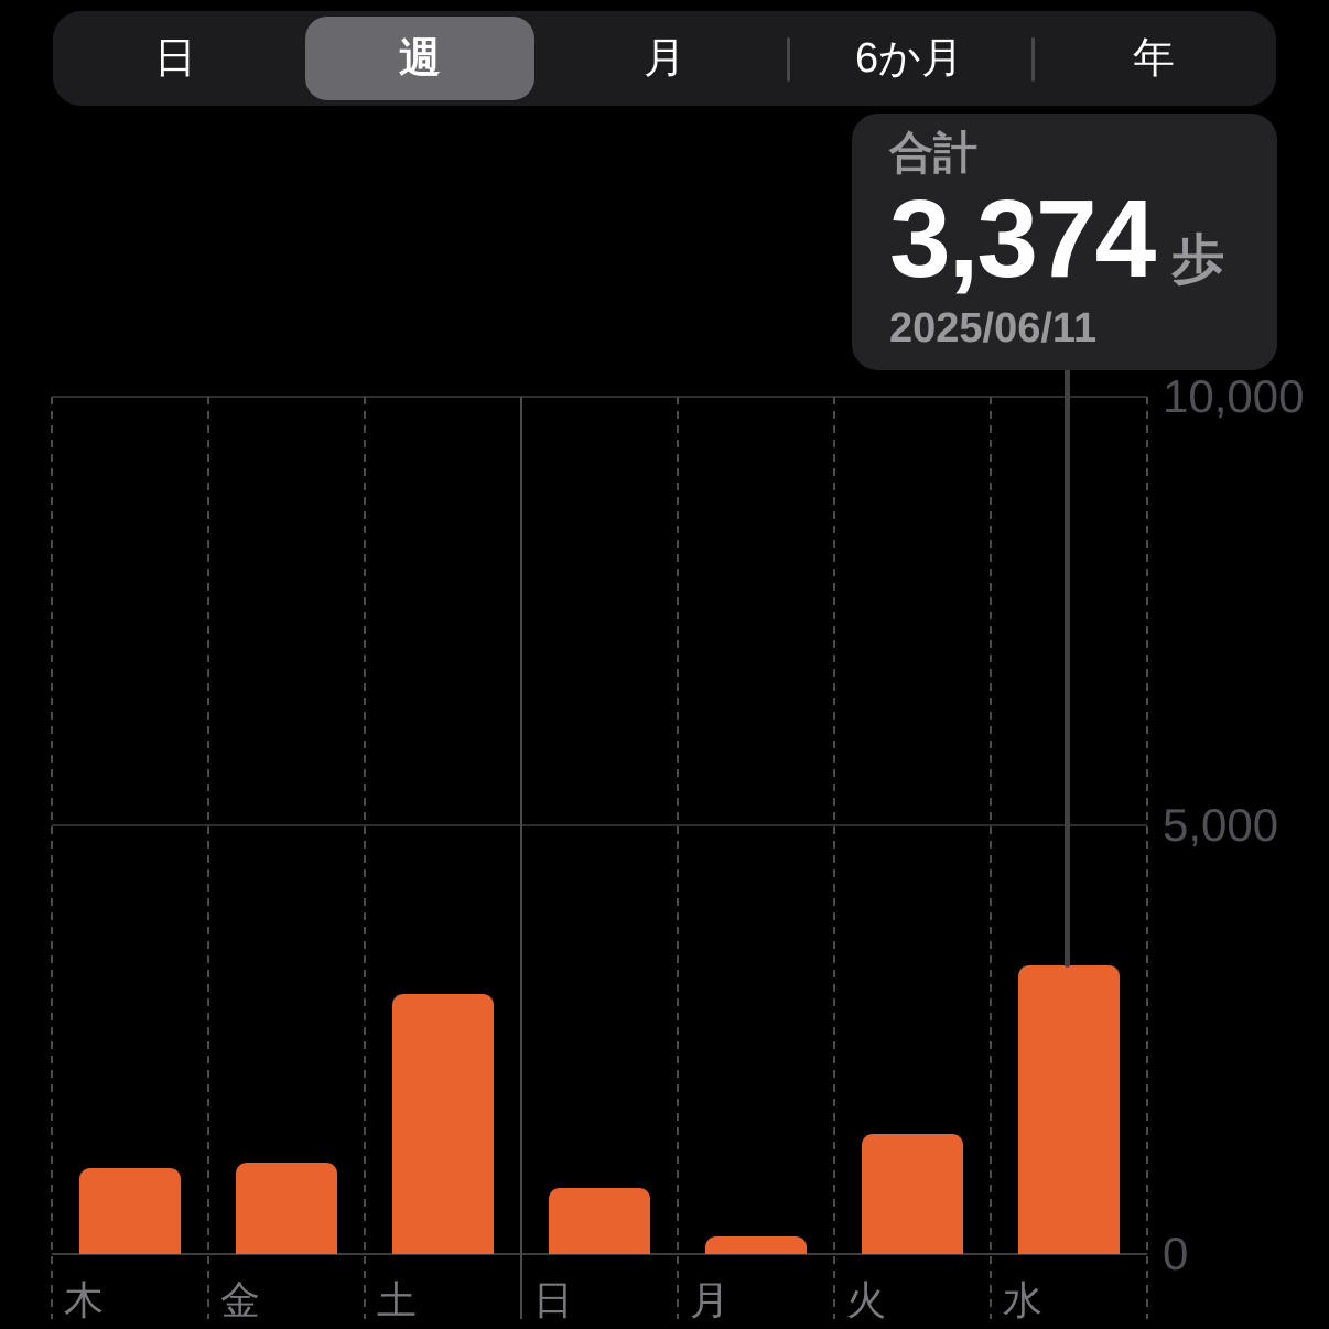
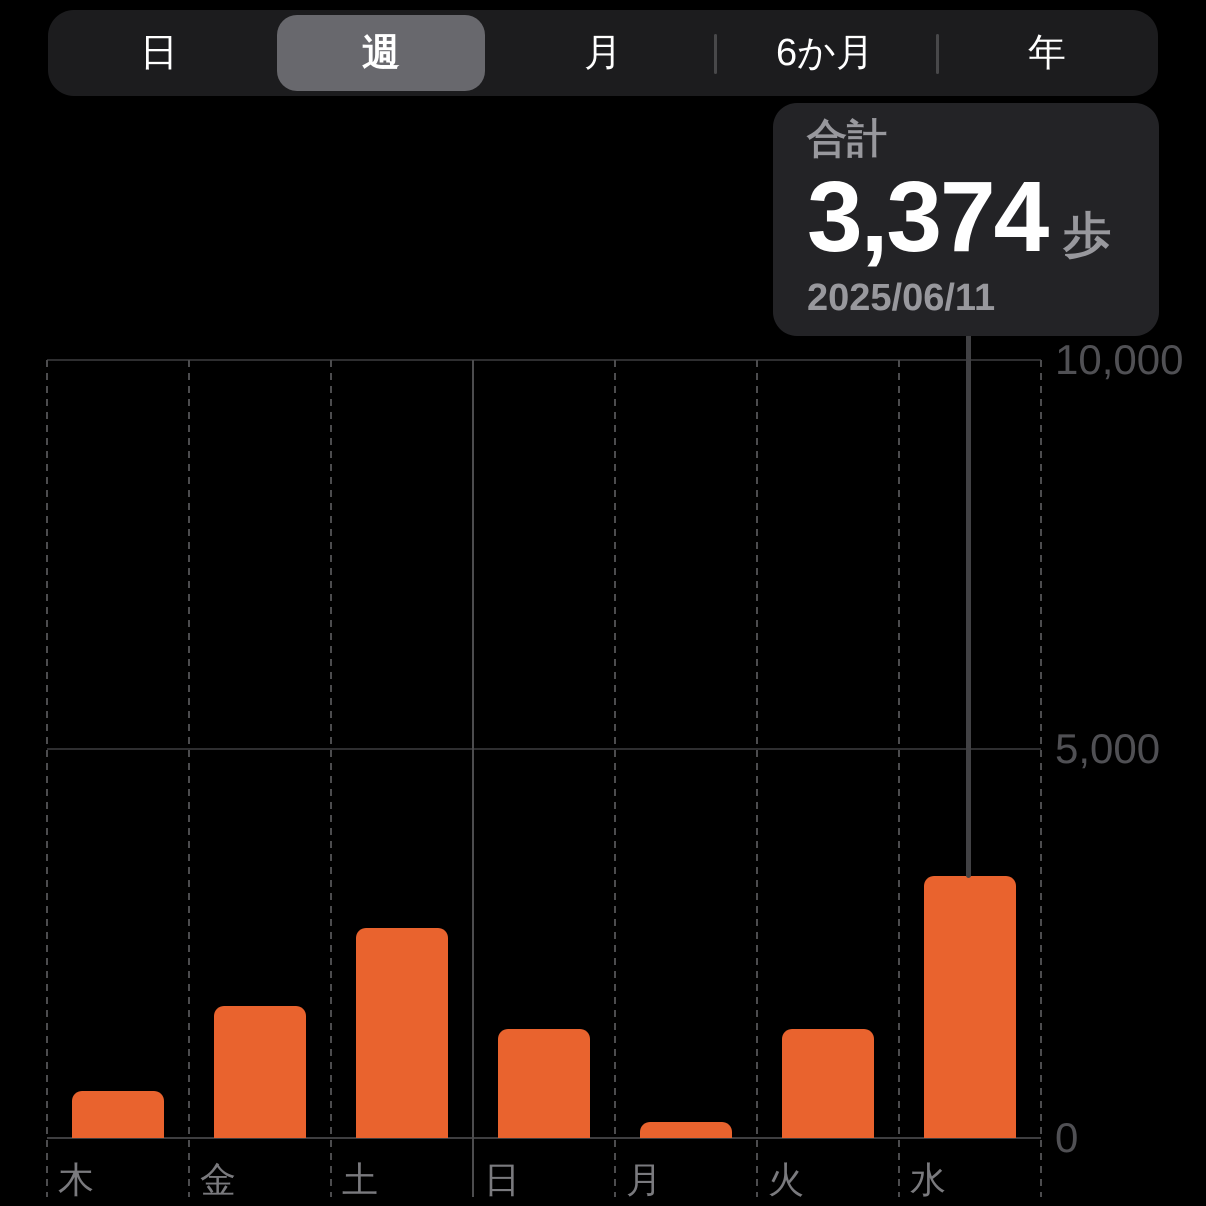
木: 1000 -> 600
金: 1100 -> 1700
土: 3000 -> 2700
日: 800 -> 1400
